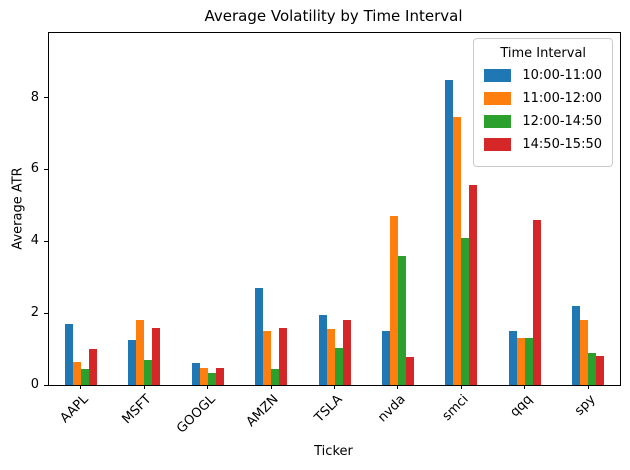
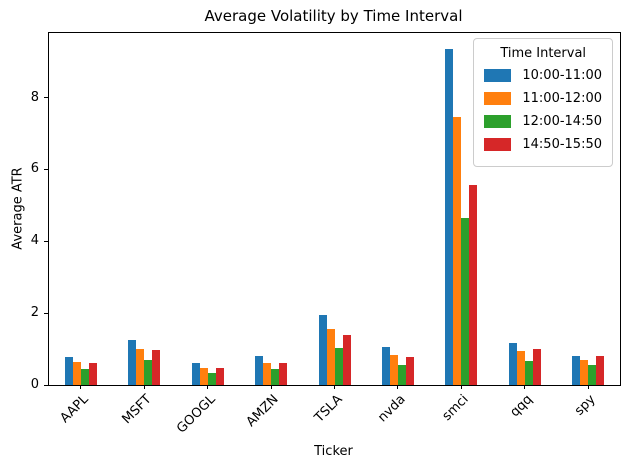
10:00-11:00/AAPL: 1.7 -> 0.8
14:50-15:50/AAPL: 1.0 -> 0.6
11:00-12:00/MSFT: 1.8 -> 1.0
14:50-15:50/MSFT: 1.6 -> 1.0
10:00-11:00/AMZN: 2.7 -> 0.8
11:00-12:00/AMZN: 1.5 -> 0.6
14:50-15:50/AMZN: 1.6 -> 0.6
14:50-15:50/TSLA: 1.8 -> 1.4
10:00-11:00/nvda: 1.5 -> 1.1
11:00-12:00/nvda: 4.7 -> 0.8
12:00-14:50/nvda: 3.6 -> 0.6
10:00-11:00/smci: 8.5 -> 9.4
12:00-14:50/smci: 4.1 -> 4.6
10:00-11:00/qqq: 1.5 -> 1.2
11:00-12:00/qqq: 1.3 -> 1.0
12:00-14:50/qqq: 1.3 -> 0.7
14:50-15:50/qqq: 4.6 -> 1.0
10:00-11:00/spy: 2.2 -> 0.8
11:00-12:00/spy: 1.8 -> 0.7
12:00-14:50/spy: 0.9 -> 0.6
